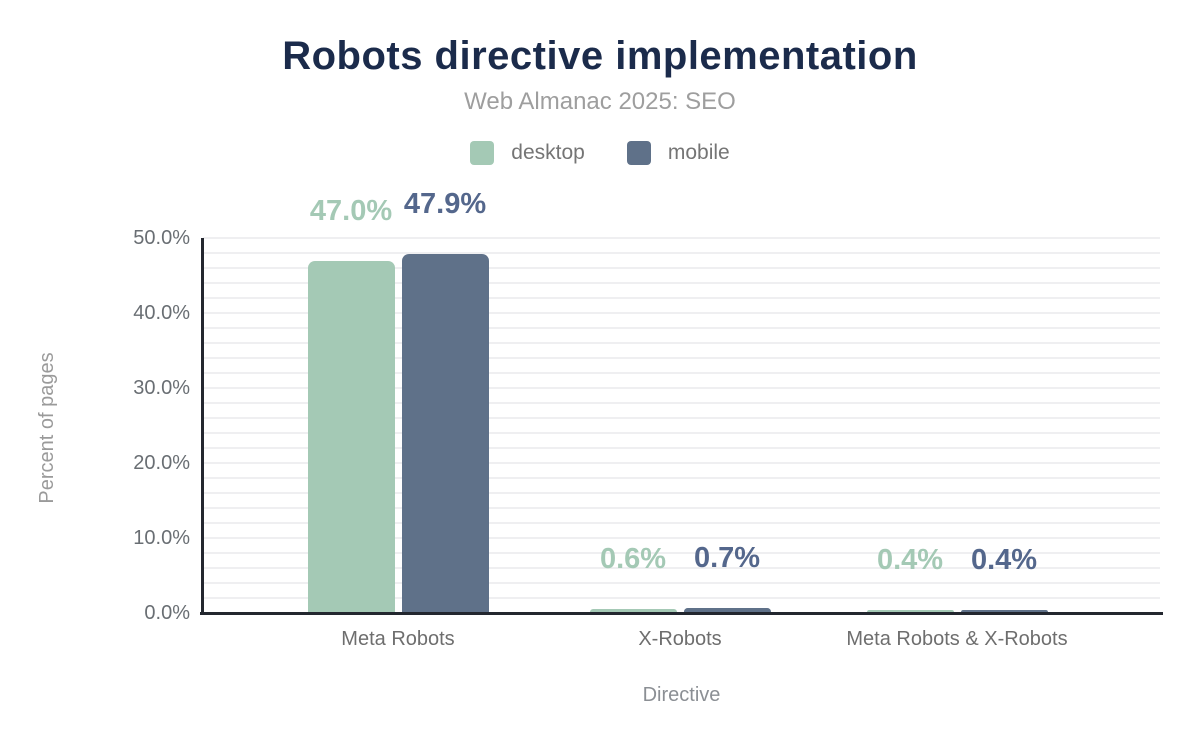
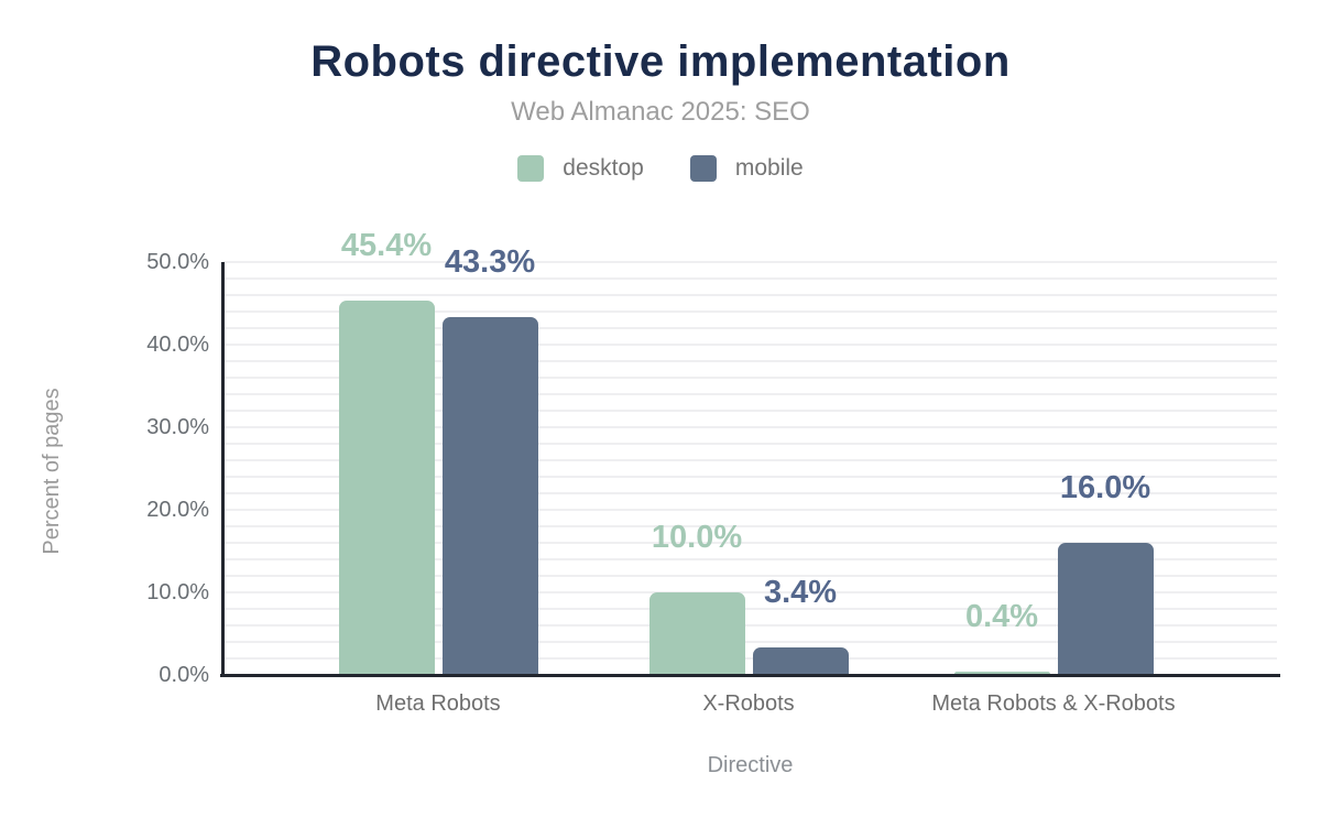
desktop/Meta Robots: 47.0% -> 45.4%
mobile/Meta Robots: 47.9% -> 43.3%
desktop/X-Robots: 0.6% -> 10.0%
mobile/X-Robots: 0.7% -> 3.4%
mobile/Meta Robots & X-Robots: 0.4% -> 16.0%
